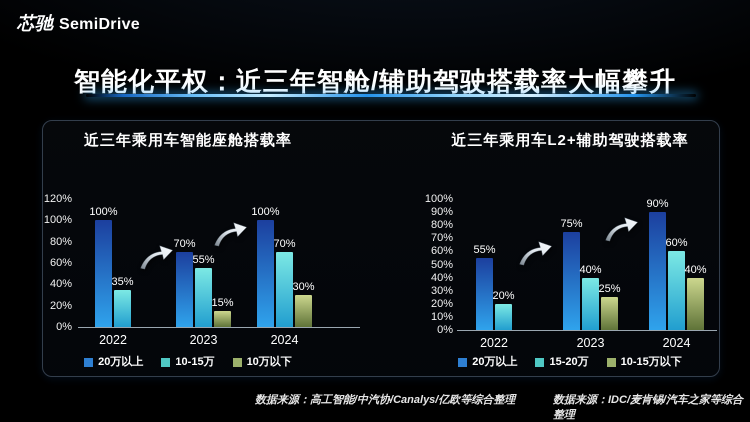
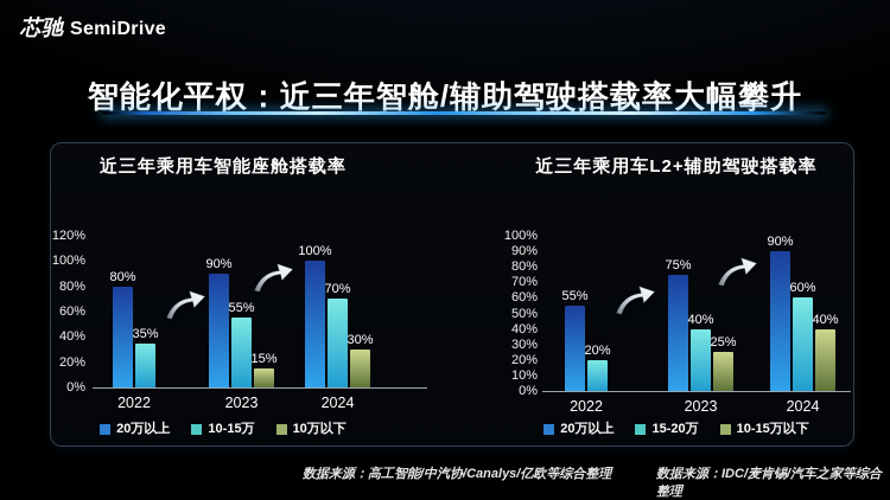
近三年乘用车智能座舱搭载率/20万以上/2022: 100% -> 80%
近三年乘用车智能座舱搭载率/20万以上/2023: 70% -> 90%
